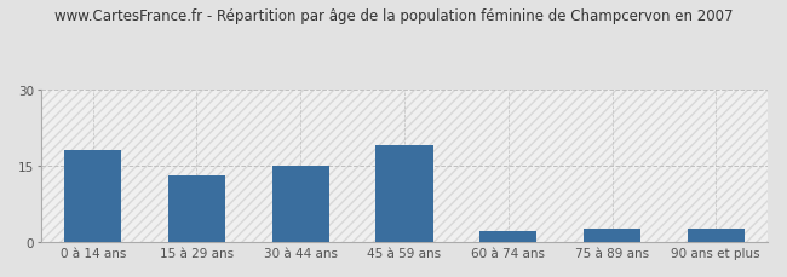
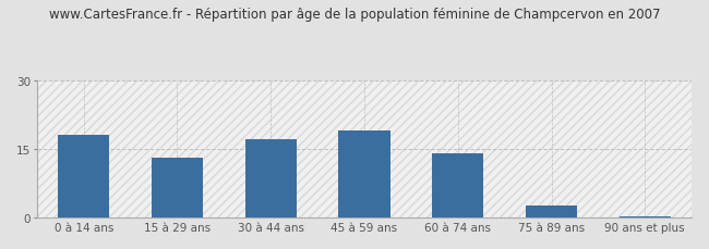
30 à 44 ans: 15.0 -> 17.0
60 à 74 ans: 2.0 -> 14.0
90 ans et plus: 2.5 -> 0.2
